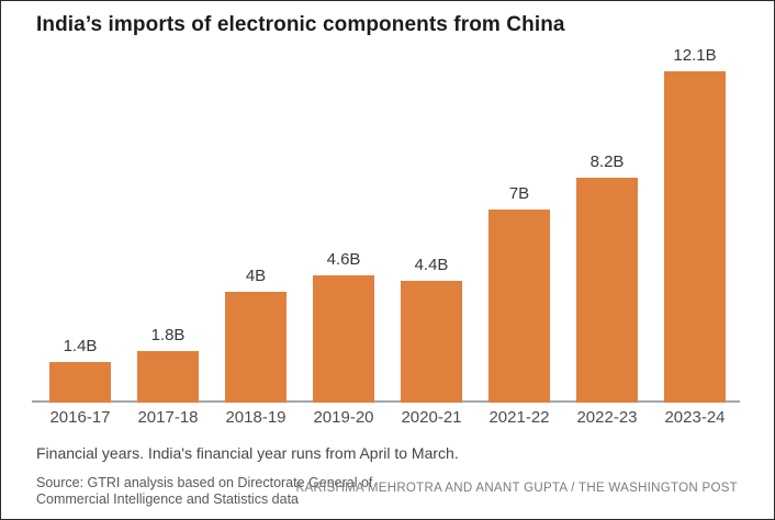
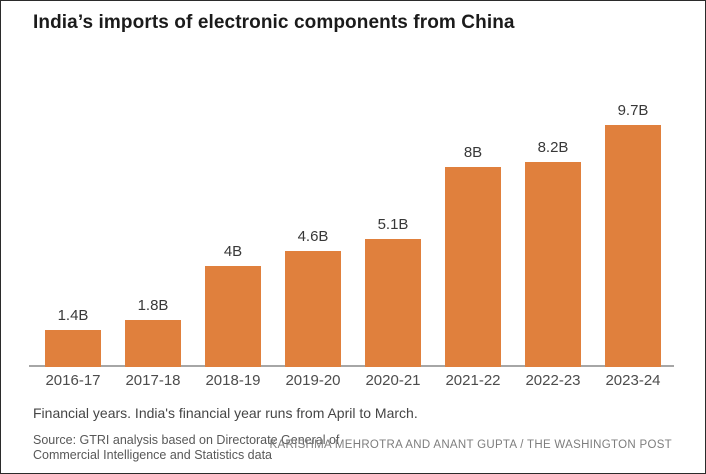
2020-21: 4.4B -> 5.1B
2021-22: 7B -> 8B
2023-24: 12.1B -> 9.7B
